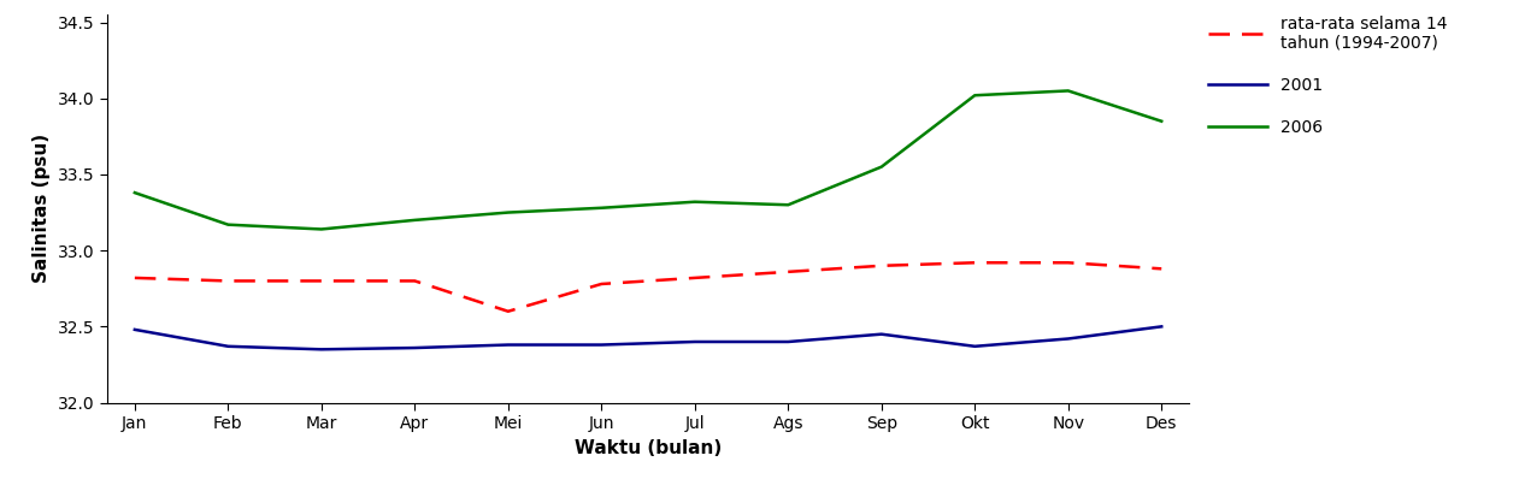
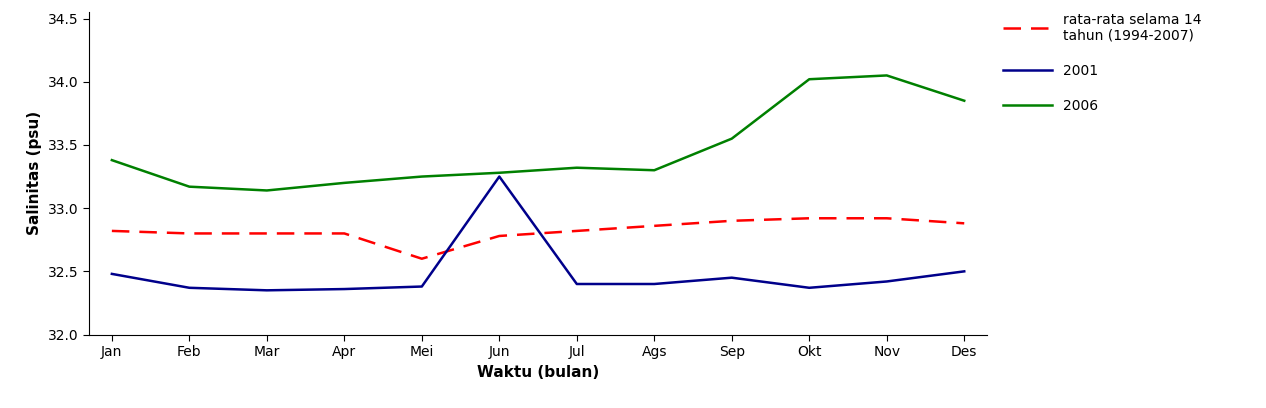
2001/Jun: 32.38 -> 33.25
